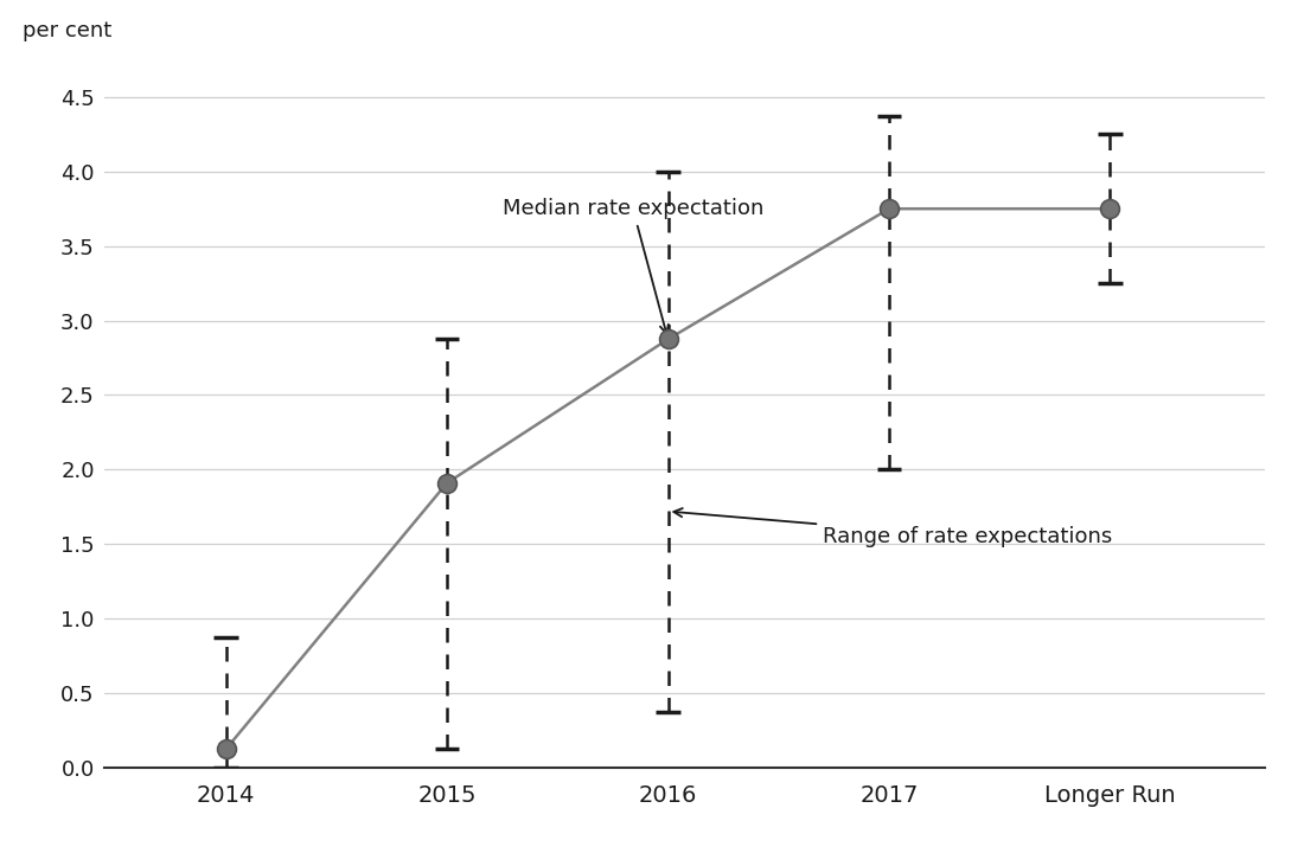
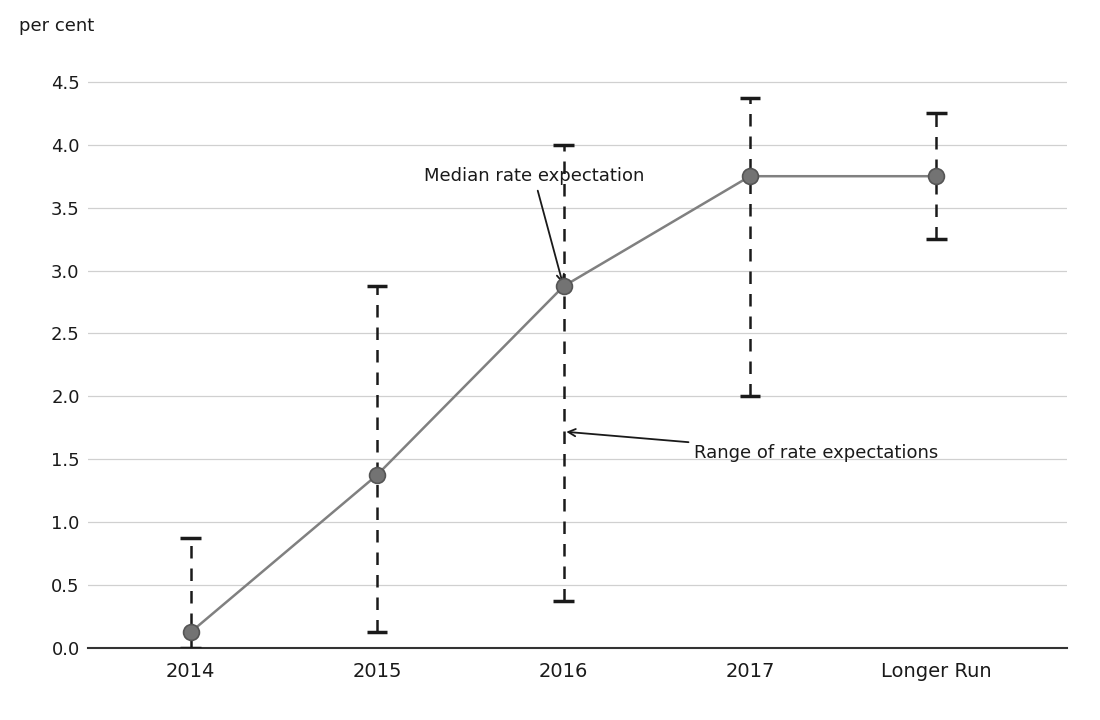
2015: 1.91 -> 1.38
